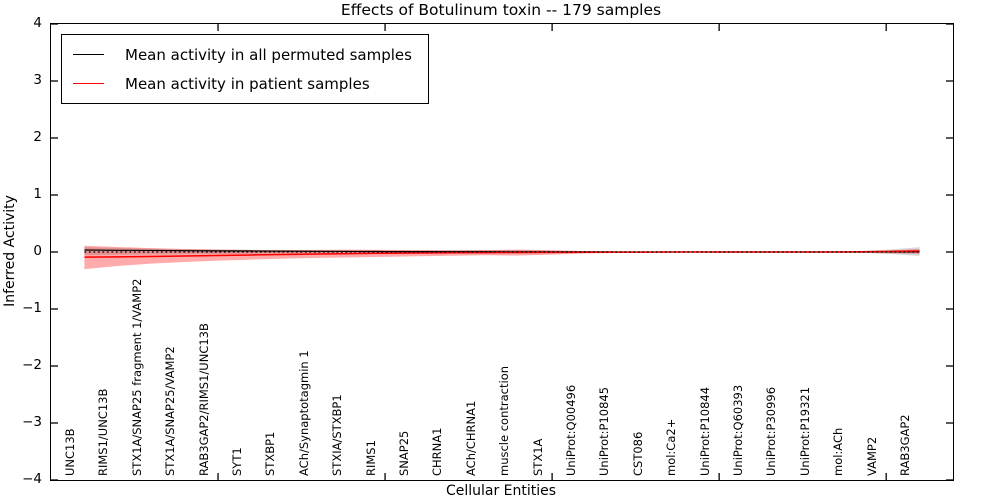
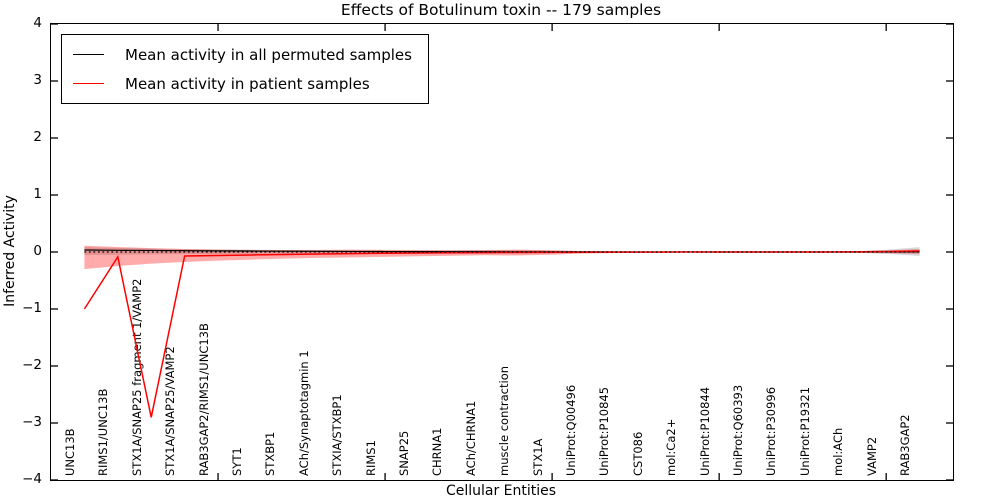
Mean activity in patient samples/UNC13B: -0.1 -> -1.0
Mean activity in patient samples/STX1A/SNAP25 fragment 1/VAMP2: -0.1 -> -2.9
